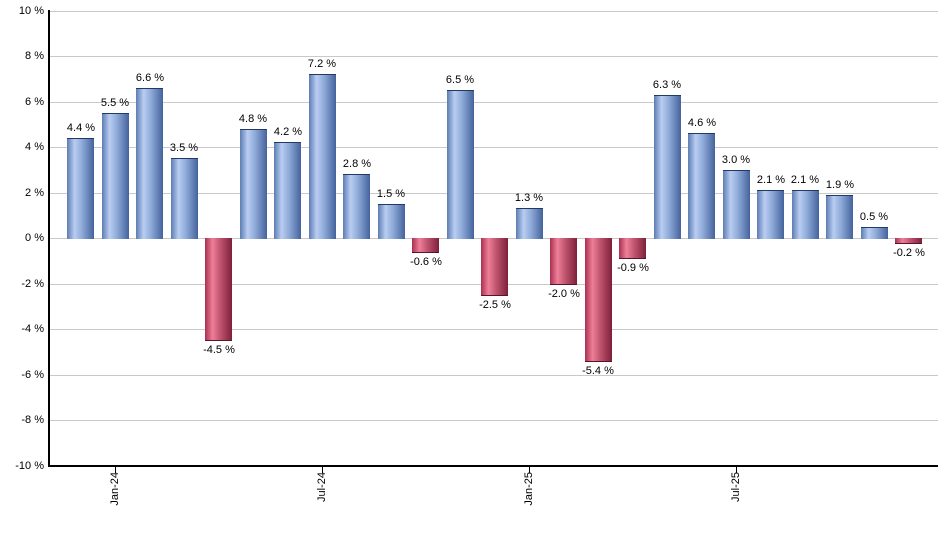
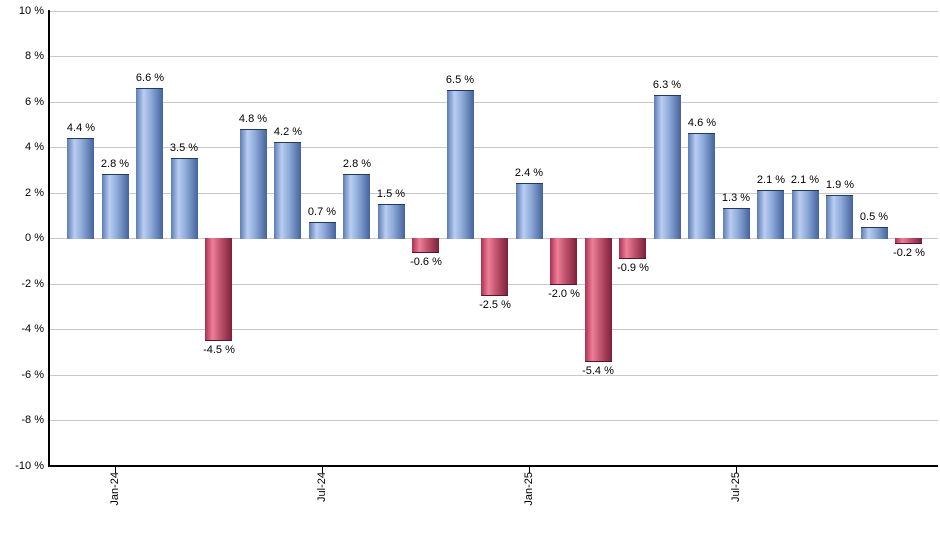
Jan-24: 5.5 -> 2.8
Jul-24: 7.2 -> 0.7
Jan-25: 1.3 -> 2.4
Jul-25: 3.0 -> 1.3
